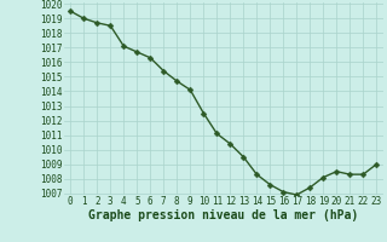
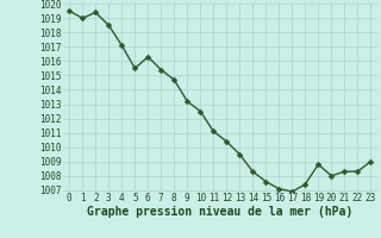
2: 1018.7 -> 1019.4
5: 1016.7 -> 1015.5
9: 1014.1 -> 1013.2
19: 1008.1 -> 1008.8
20: 1008.5 -> 1008.0
